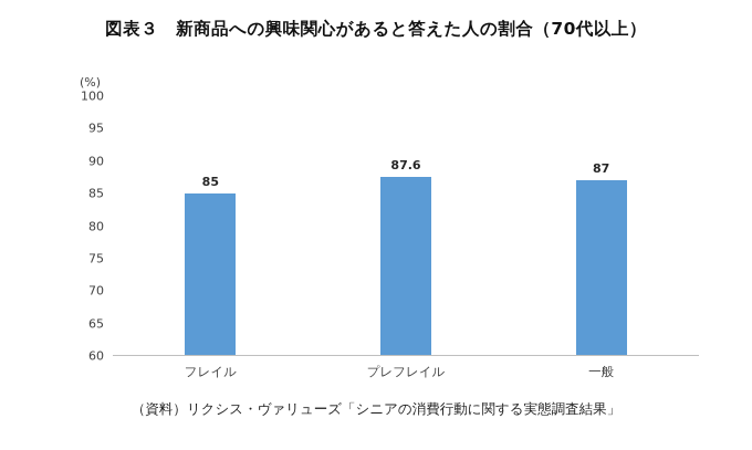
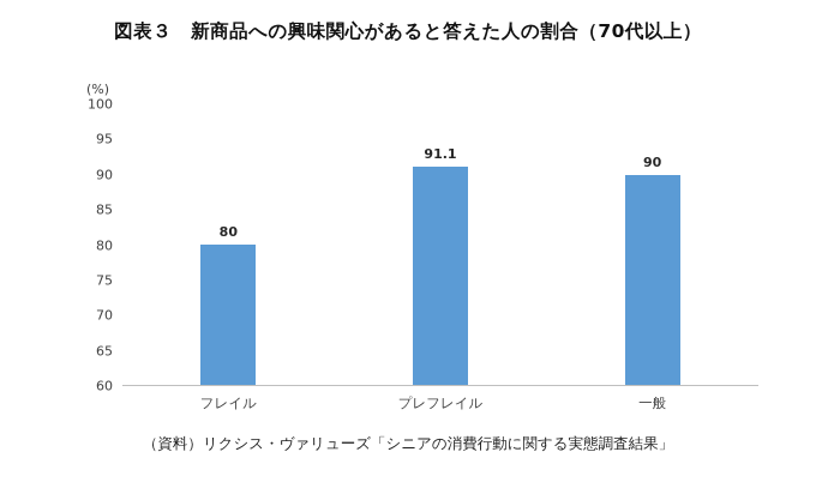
フレイル: 85 -> 80
プレフレイル: 87.6 -> 91.1
一般: 87 -> 90
